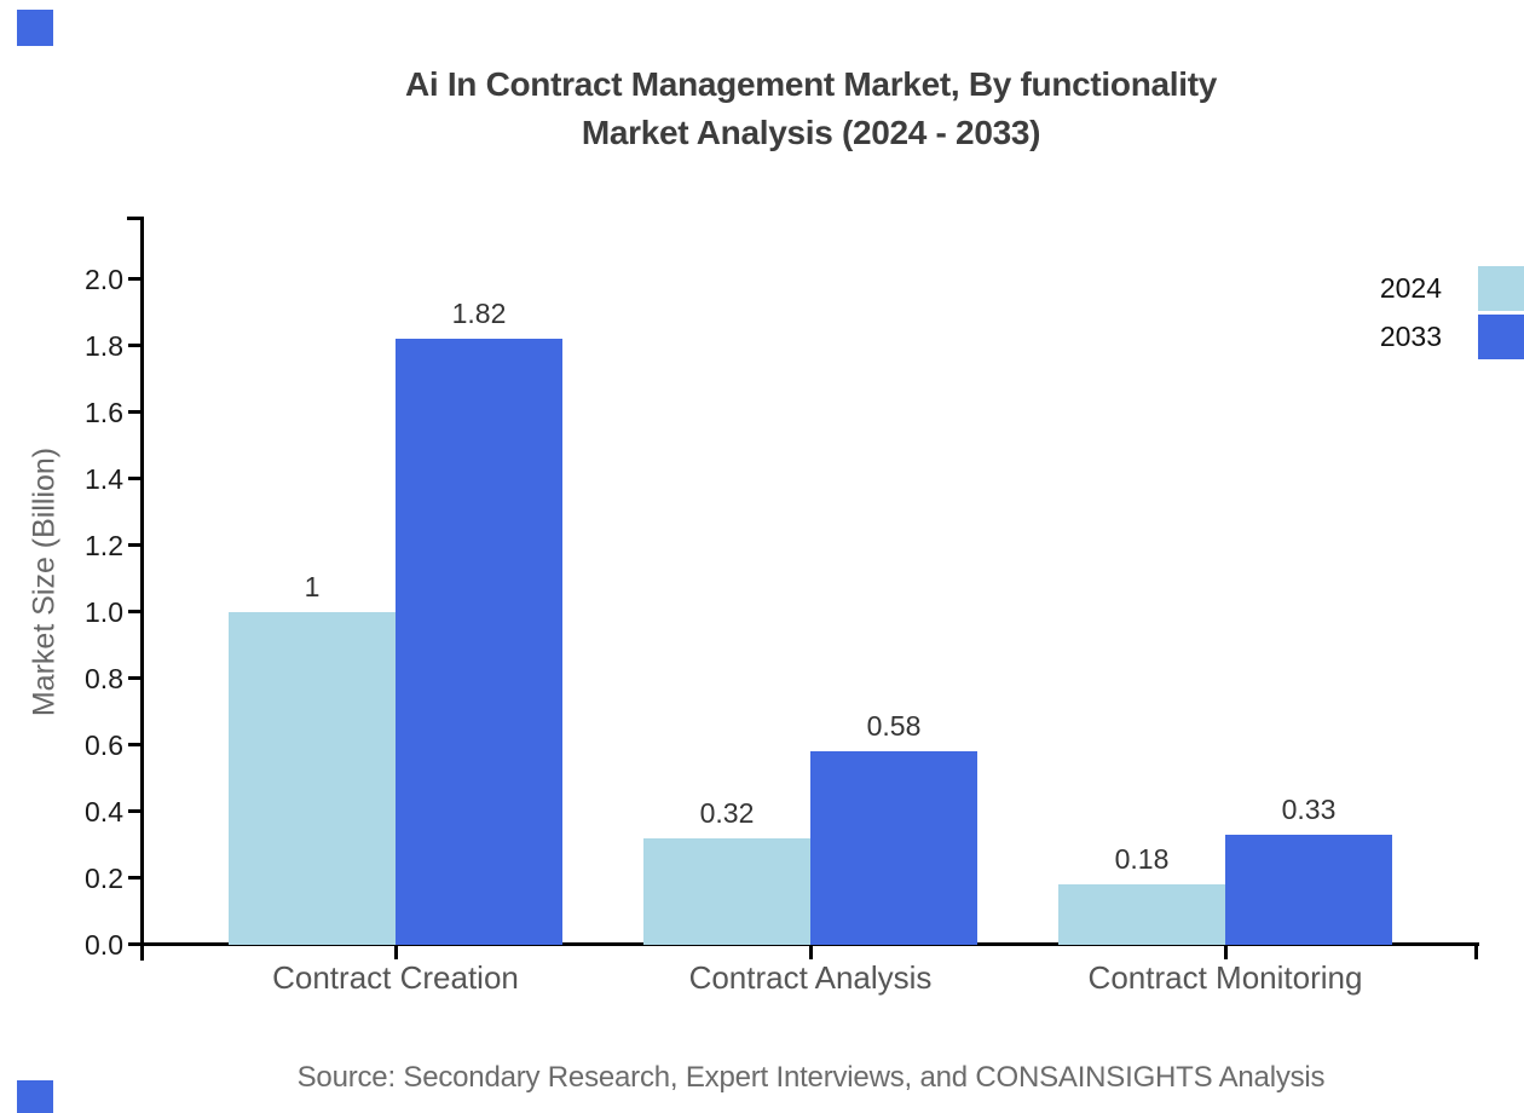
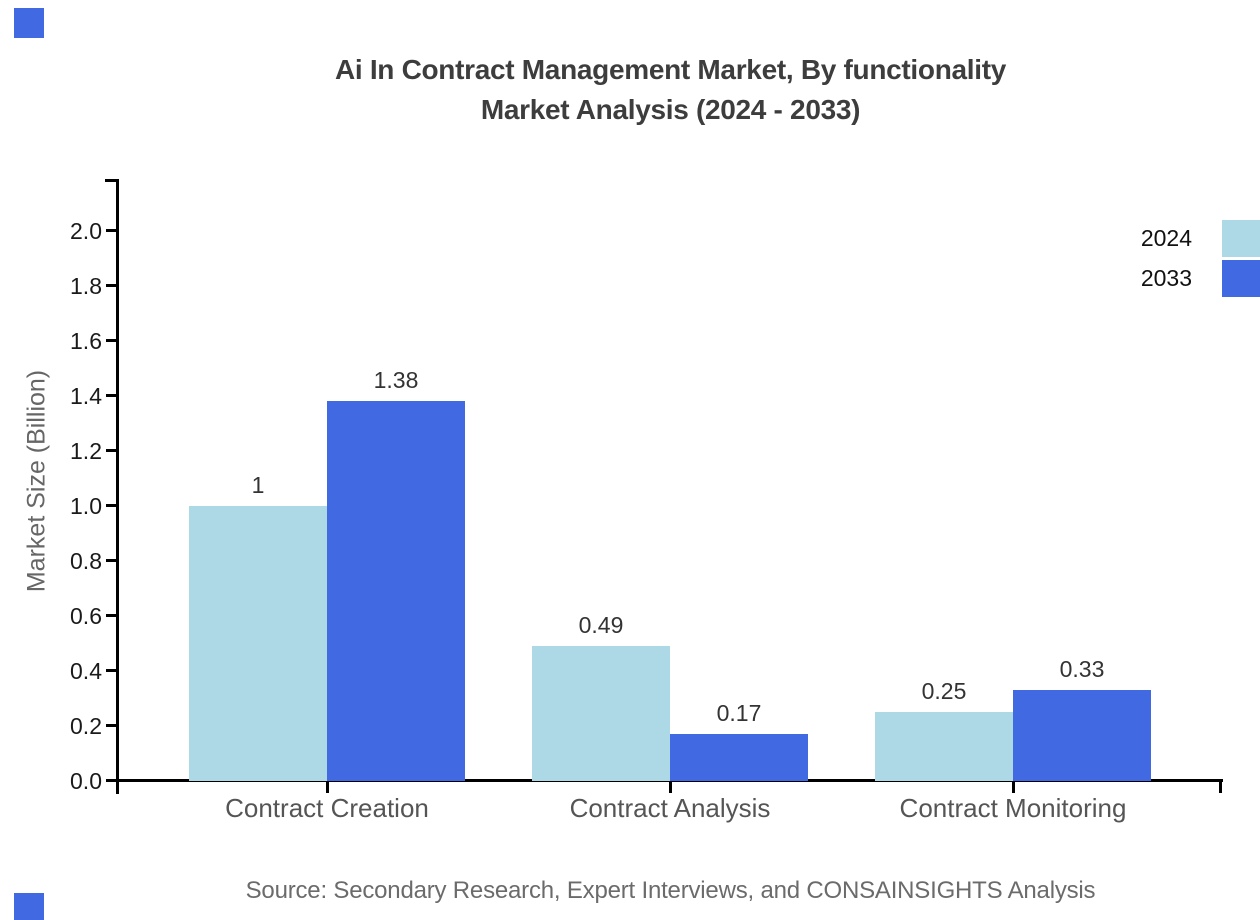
2033/Contract Creation: 1.82 -> 1.38
2024/Contract Analysis: 0.32 -> 0.49
2033/Contract Analysis: 0.58 -> 0.17
2024/Contract Monitoring: 0.18 -> 0.25
